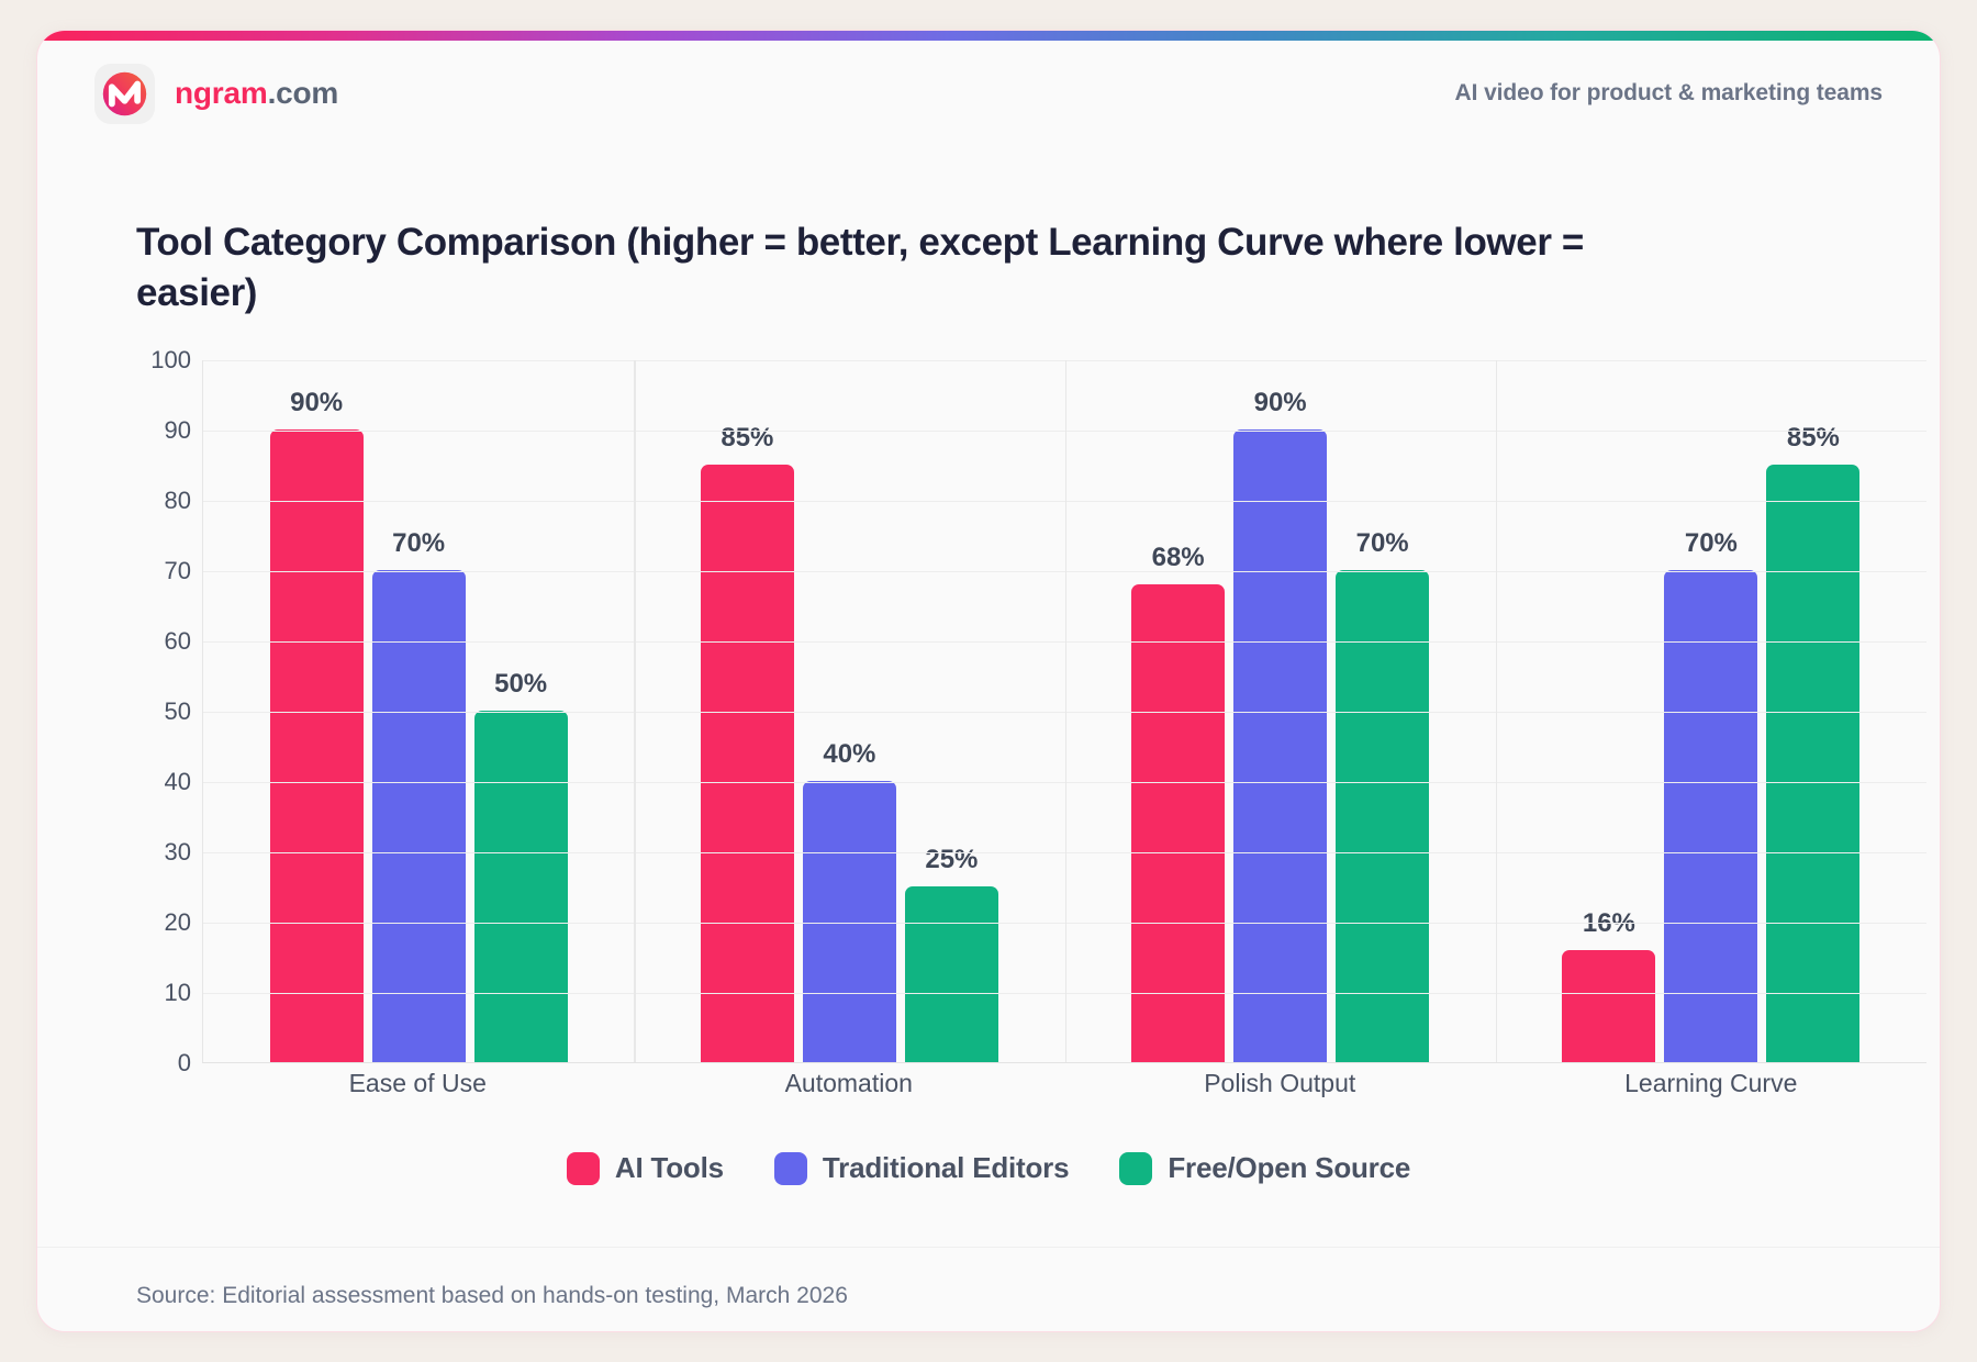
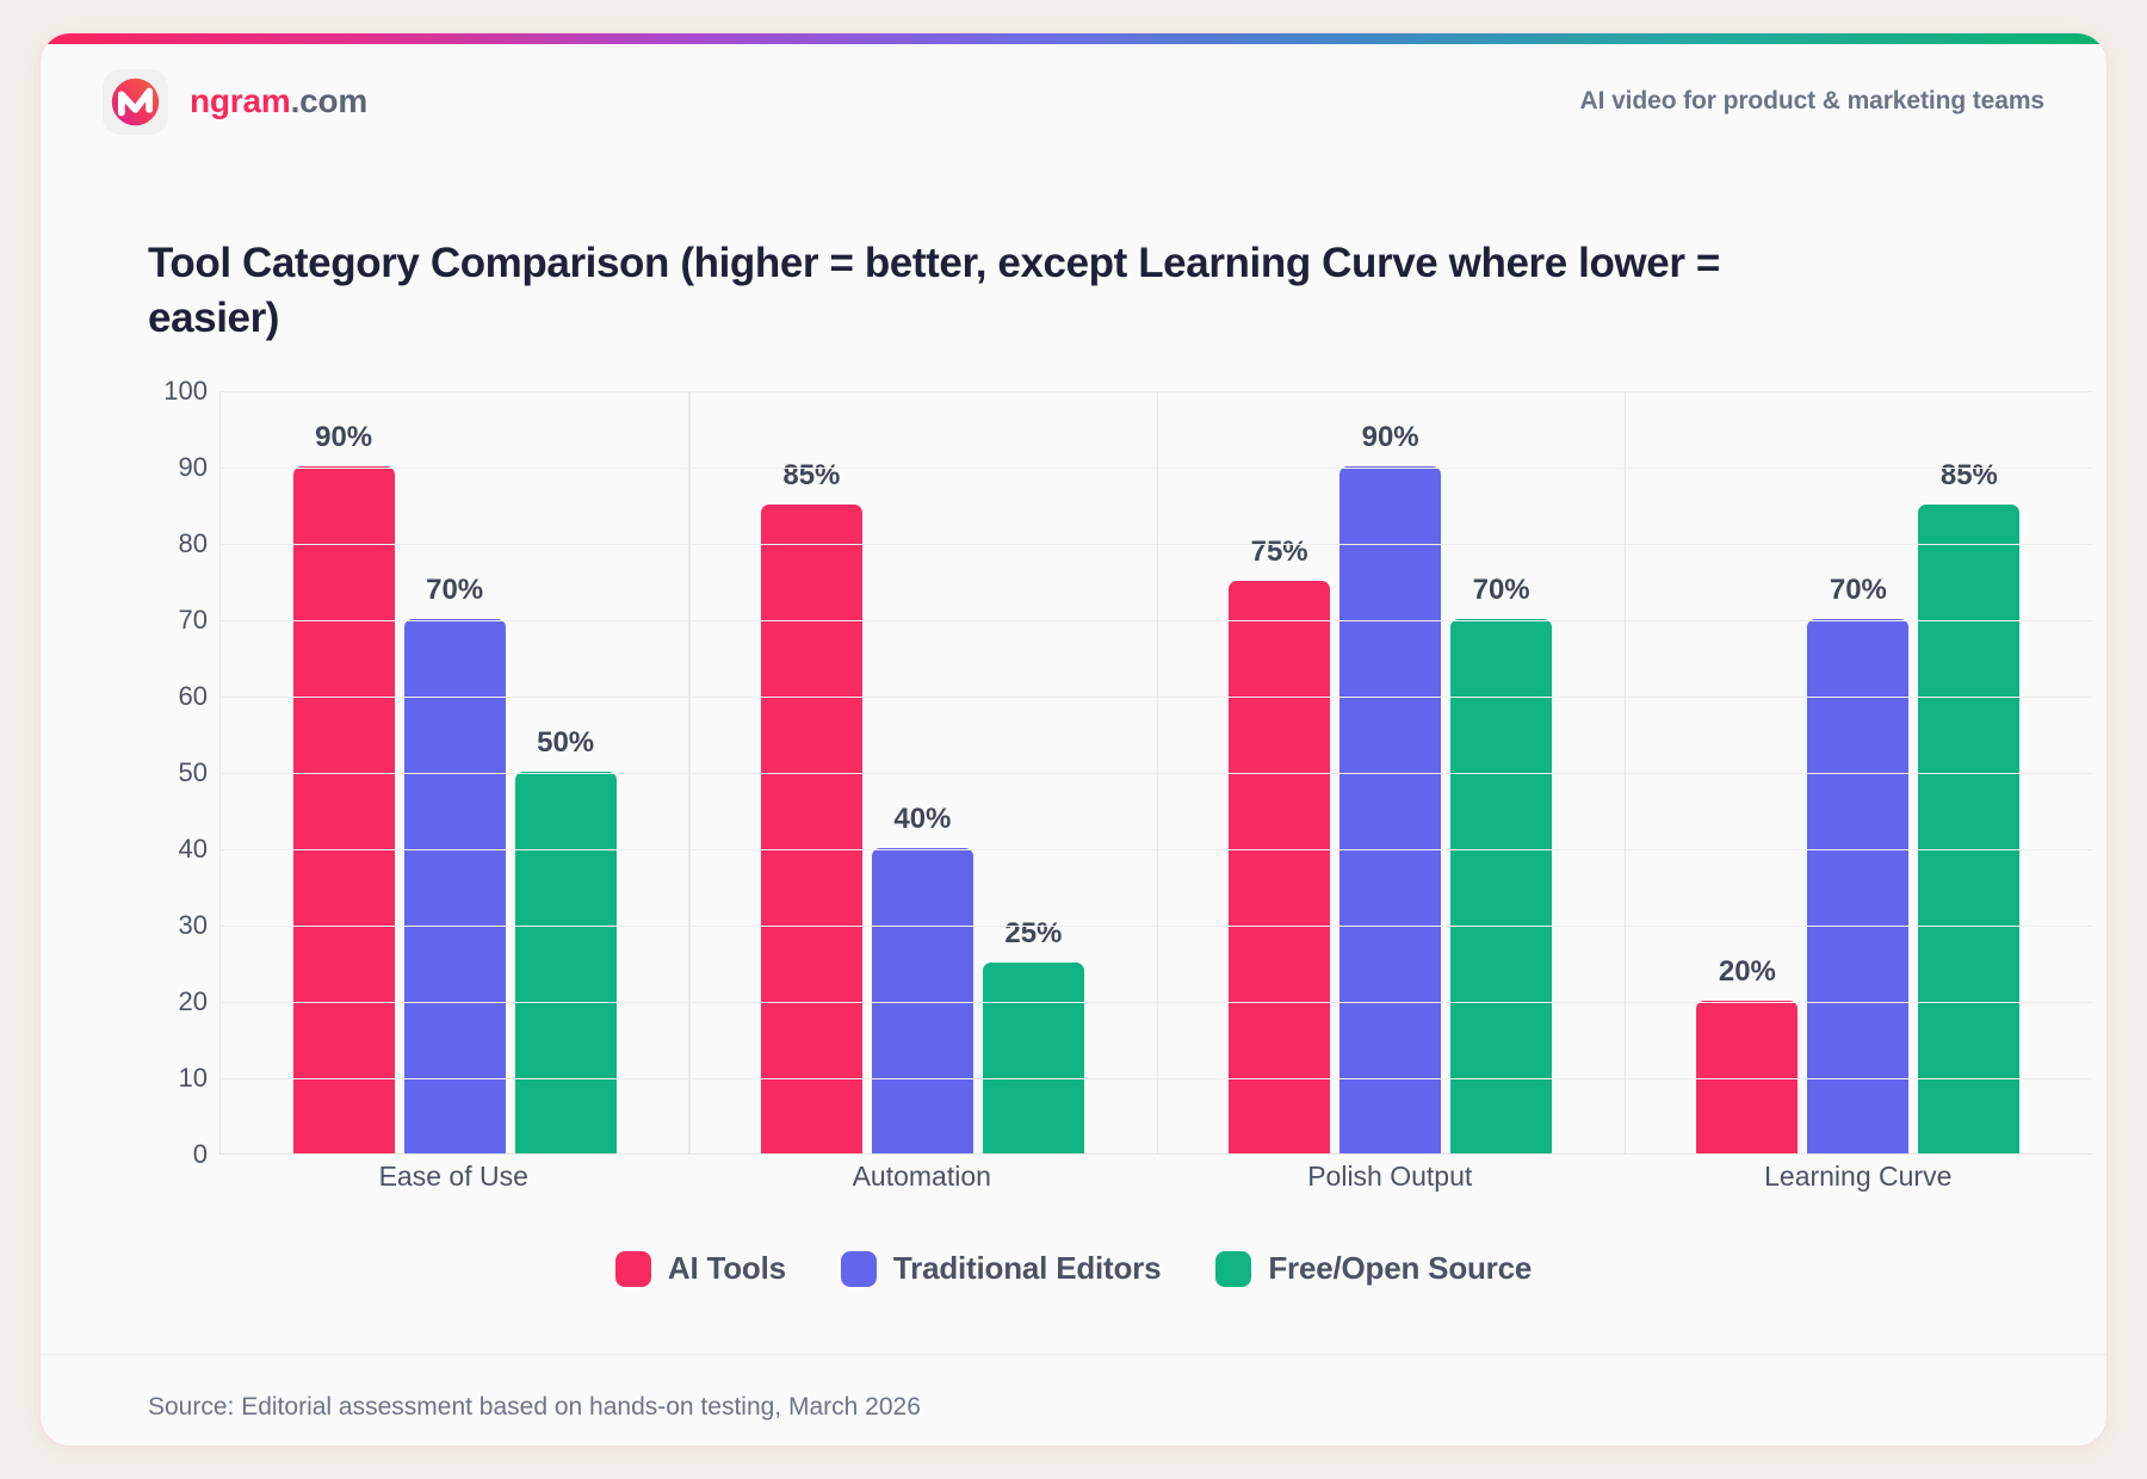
AI Tools/Polish Output: 68% -> 75%
AI Tools/Learning Curve: 16% -> 20%
